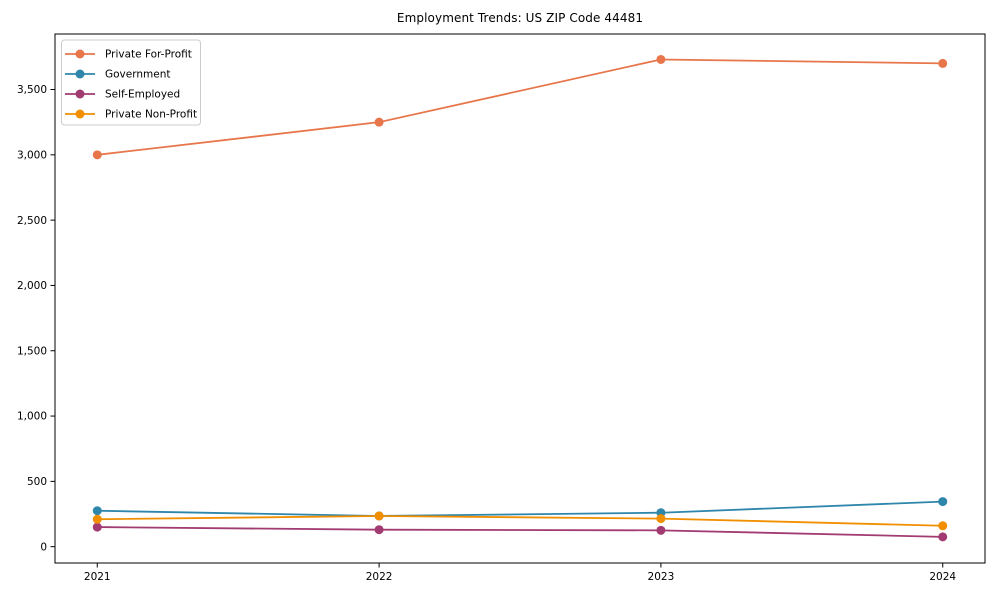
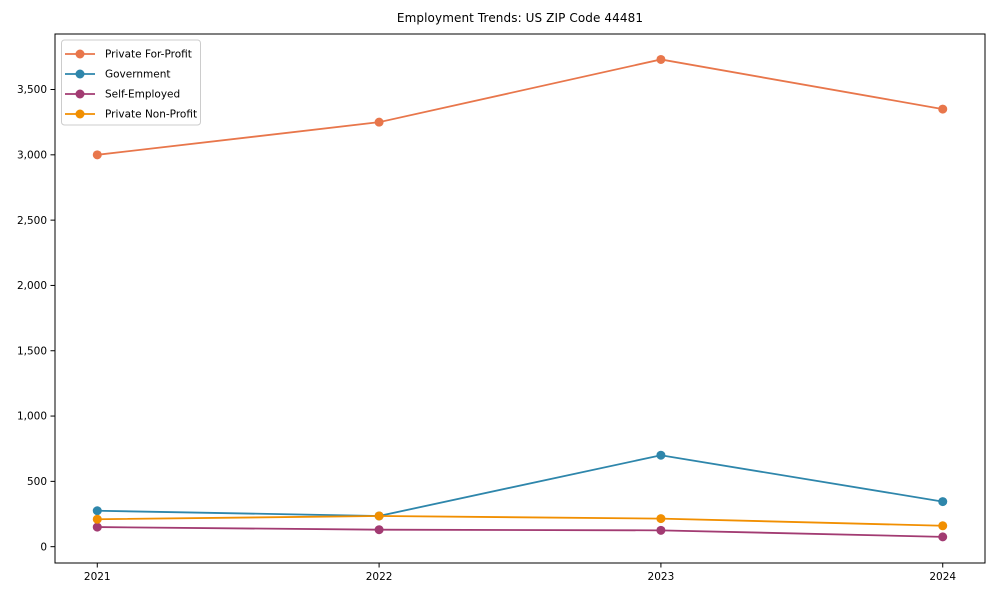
Government/2023: 260 -> 700
Private For-Profit/2024: 3700 -> 3350
